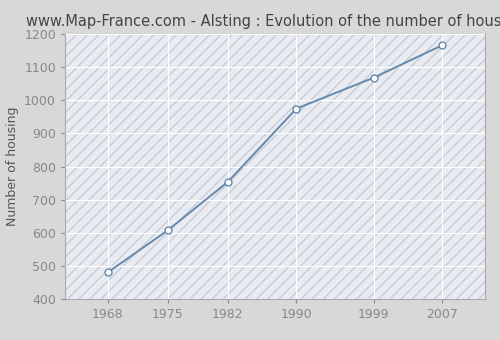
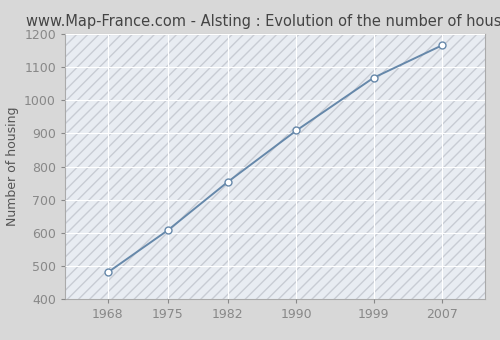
1990: 975 -> 909
